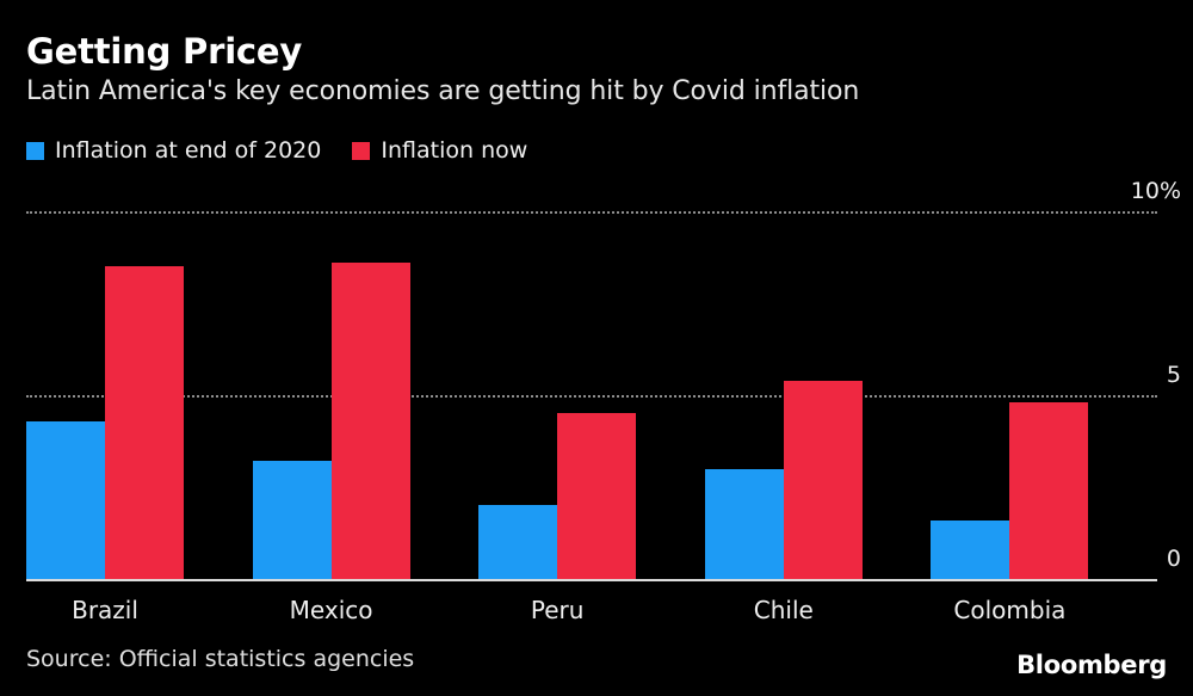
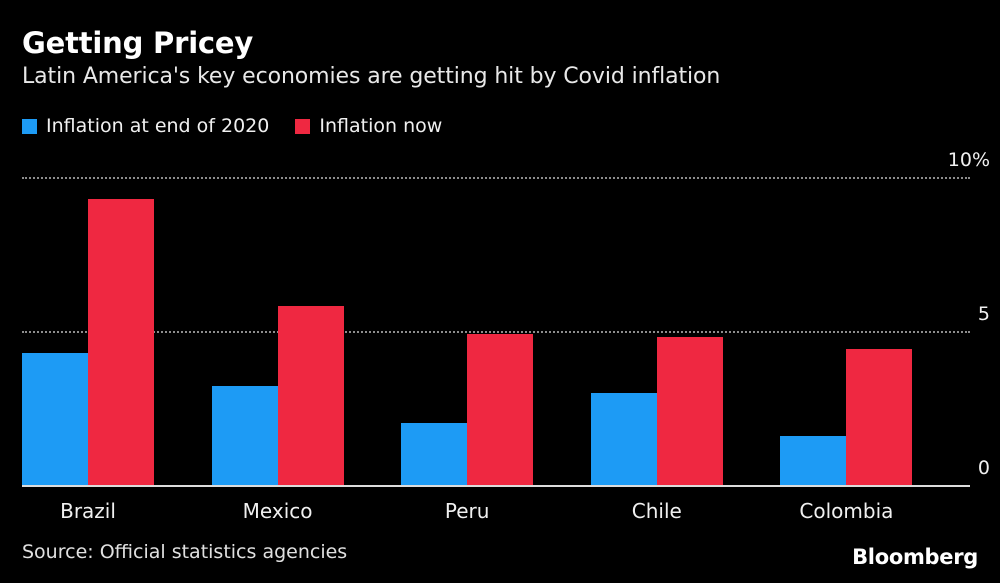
Inflation now/Brazil: 8.5% -> 9.3%
Inflation now/Mexico: 8.6% -> 5.8%
Inflation now/Peru: 4.5% -> 4.9%
Inflation now/Chile: 5.4% -> 4.8%
Inflation now/Colombia: 4.8% -> 4.4%
